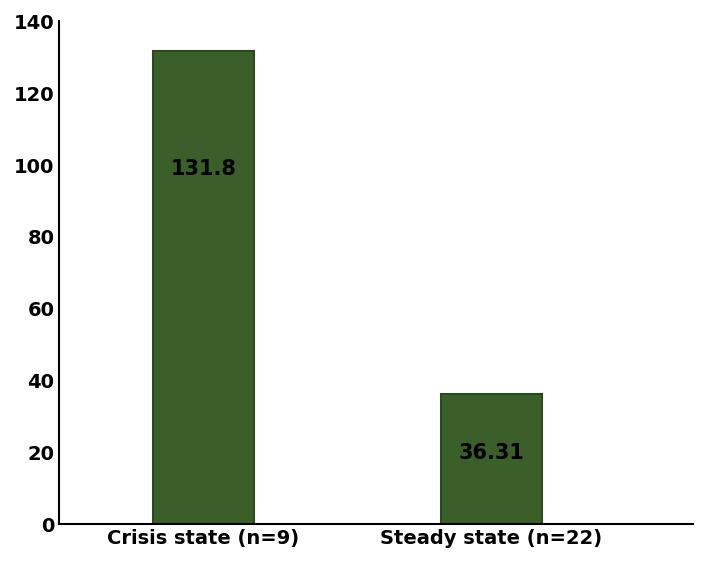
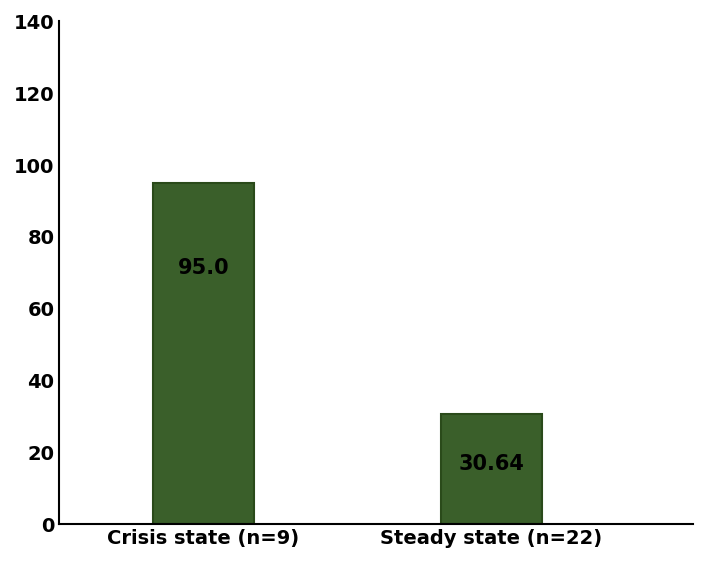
Crisis state (n=9): 131.8 -> 95.0
Steady state (n=22): 36.31 -> 30.64
